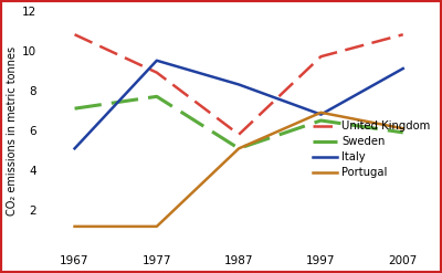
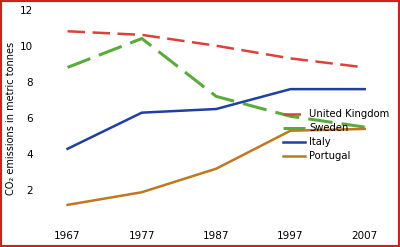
Sweden/1967: 7.1 -> 8.8
Italy/1967: 5.1 -> 4.3
United Kingdom/1977: 8.9 -> 10.6
Sweden/1977: 7.7 -> 10.4
Italy/1977: 9.5 -> 6.3
Portugal/1977: 1.2 -> 1.9
United Kingdom/1987: 5.8 -> 10.0
Sweden/1987: 5.1 -> 7.2
Italy/1987: 8.3 -> 6.5
Portugal/1987: 5.1 -> 3.2
United Kingdom/1997: 9.7 -> 9.3
Sweden/1997: 6.5 -> 6.1
Italy/1997: 6.8 -> 7.6
Portugal/1997: 6.9 -> 5.3
United Kingdom/2007: 10.8 -> 8.8
Sweden/2007: 5.9 -> 5.5
Italy/2007: 9.1 -> 7.6
Portugal/2007: 6.1 -> 5.4
